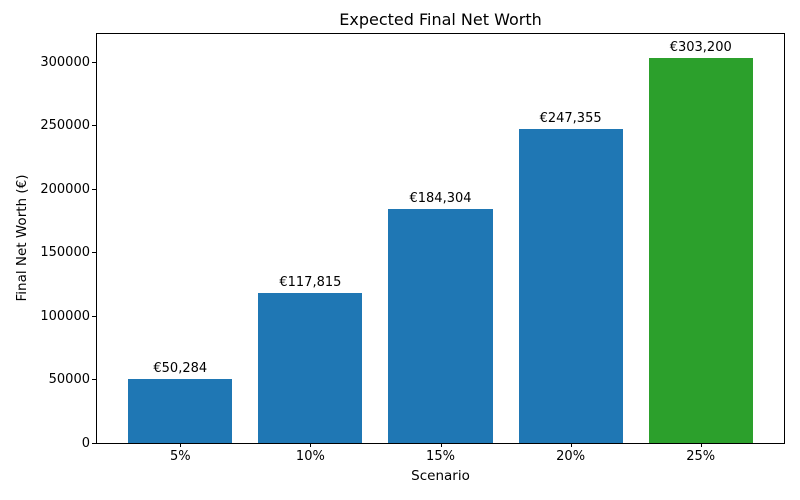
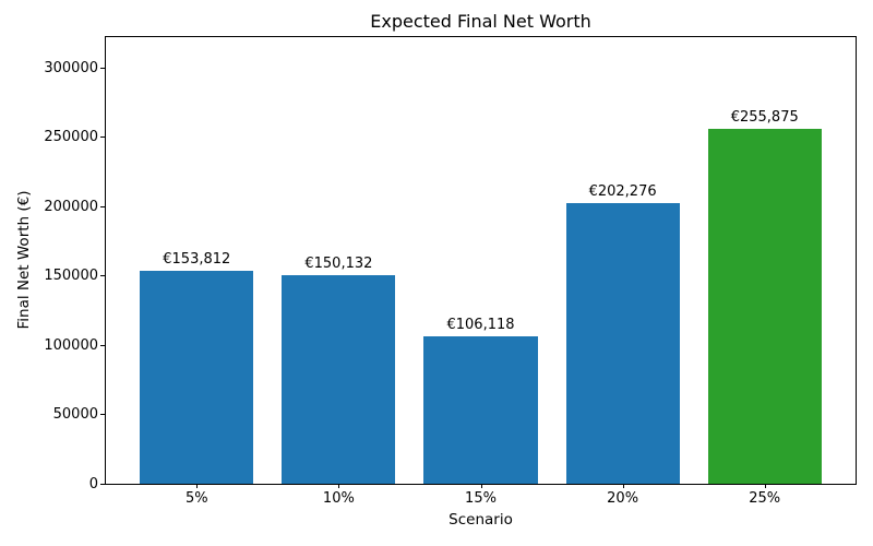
5%: €50,284 -> €153,812
10%: €117,815 -> €150,132
15%: €184,304 -> €106,118
20%: €247,355 -> €202,276
25%: €303,200 -> €255,875
